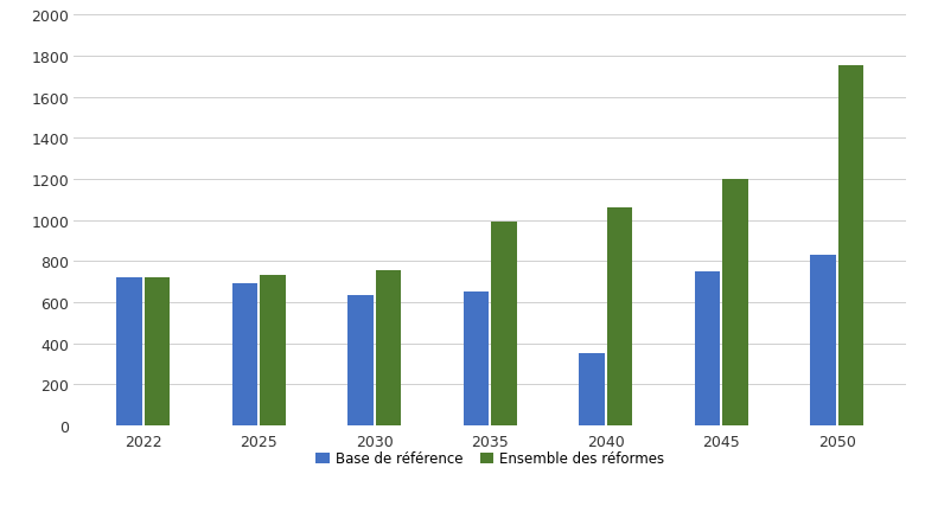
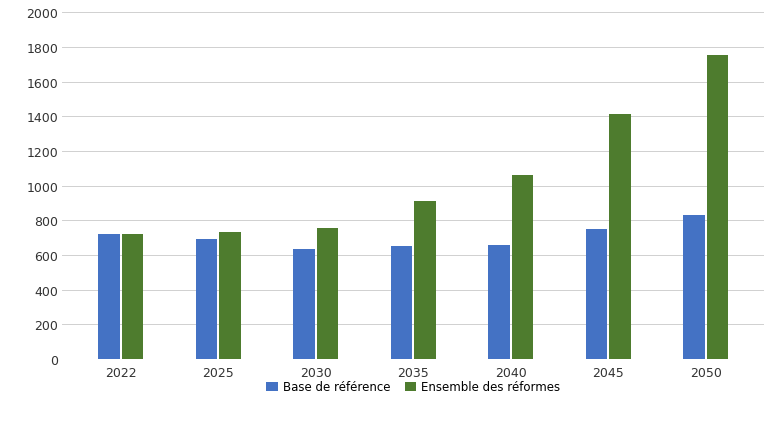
Ensemble des réformes/2035: 990 -> 910
Base de référence/2040: 350 -> 660
Ensemble des réformes/2045: 1200 -> 1410
